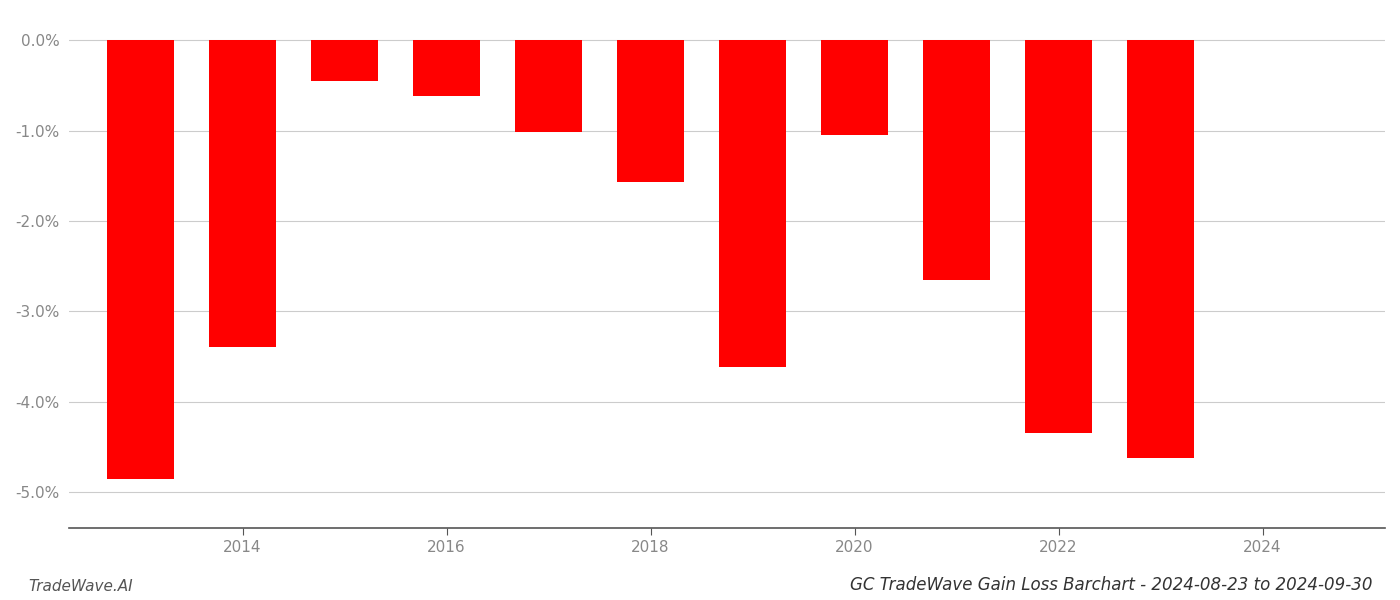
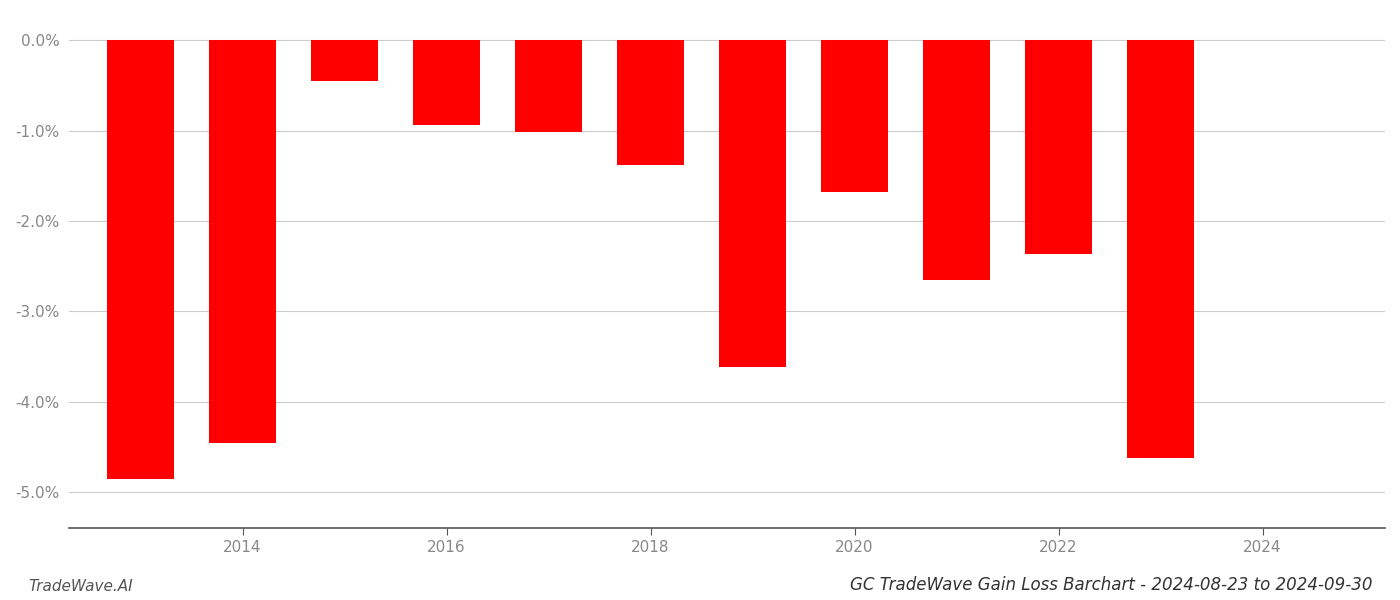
2014: -3.40% -> -4.46%
2016: -0.62% -> -0.94%
2018: -1.57% -> -1.38%
2020: -1.05% -> -1.68%
2022: -4.35% -> -2.36%
